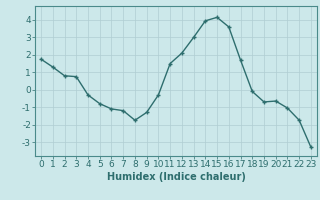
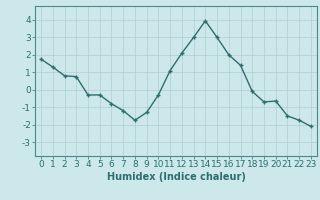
5: -0.8 -> -0.3
6: -1.1 -> -0.8
11: 1.5 -> 1.1
15: 4.2 -> 3.0
16: 3.6 -> 2.0
17: 1.7 -> 1.4
21: -1.1 -> -1.5
23: -3.3 -> -2.1
